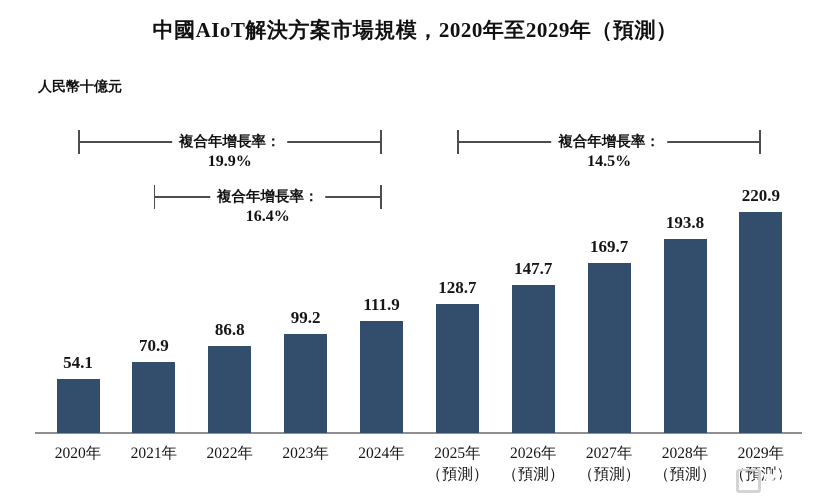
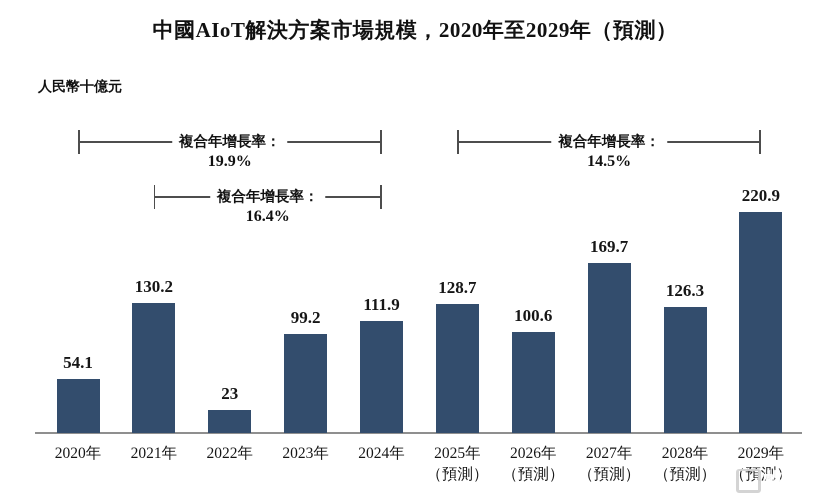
2021年: 70.9 -> 130.2
2022年: 86.8 -> 23
2026年（預測）: 147.7 -> 100.6
2028年（預測）: 193.8 -> 126.3
